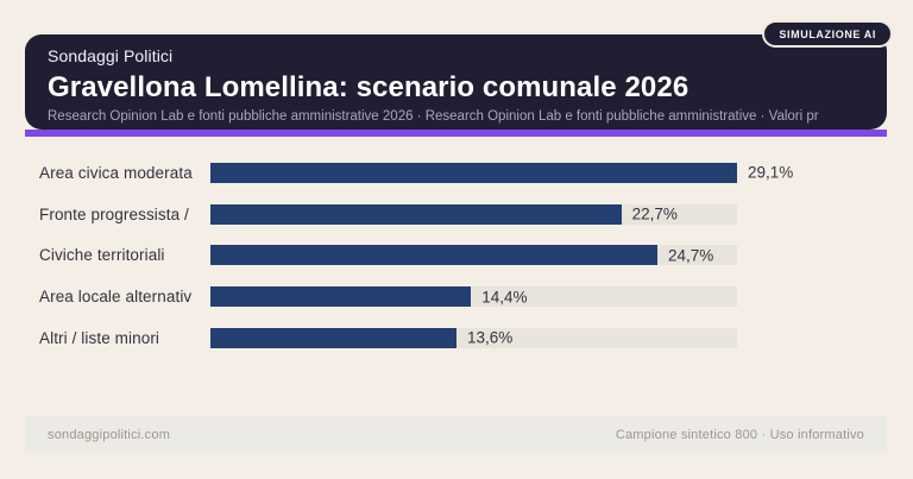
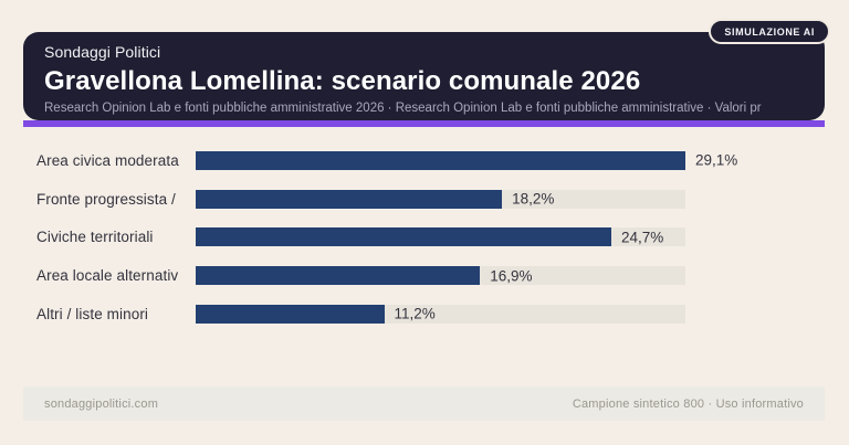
Fronte progressista /: 22,7% -> 18,2%
Area locale alternativ: 14,4% -> 16,9%
Altri / liste minori: 13,6% -> 11,2%
